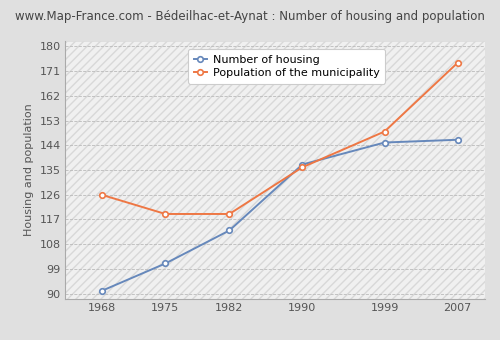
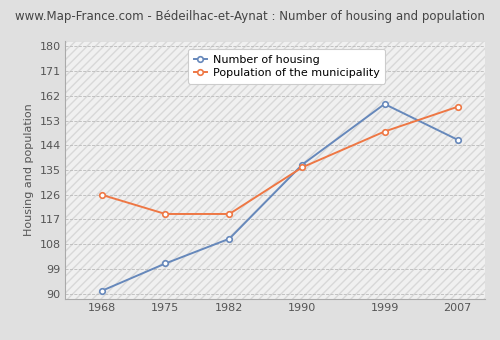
Number of housing/1982: 113 -> 110
Number of housing/1999: 145 -> 159
Population of the municipality/2007: 174 -> 158
